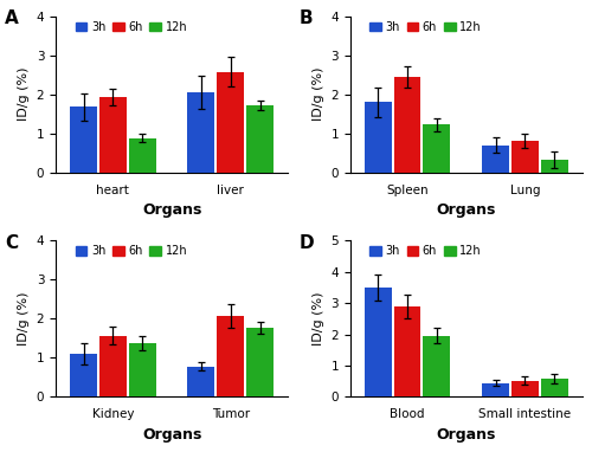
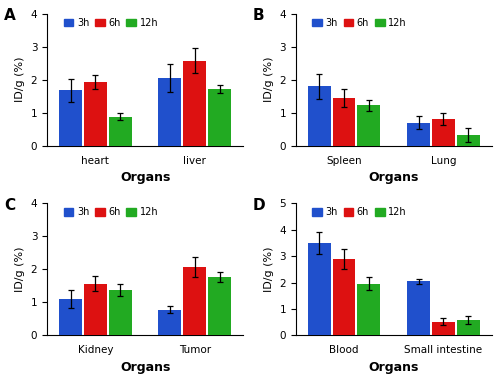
6h/Spleen: 2.45 -> 1.45
3h/Small intestine: 0.45 -> 2.05
